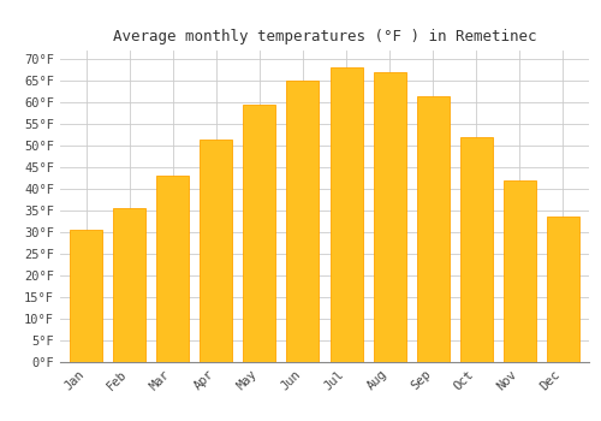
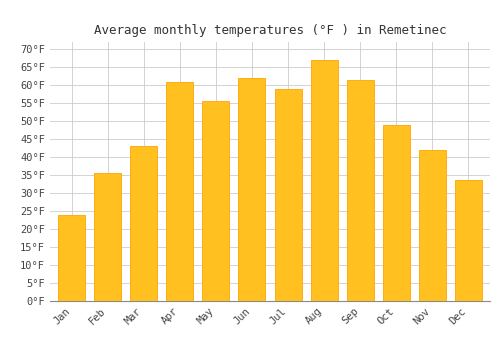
Jan: 30.5°F -> 24.0°F
Apr: 51.5°F -> 61.0°F
May: 59.5°F -> 55.5°F
Jun: 65.0°F -> 62.0°F
Jul: 68.0°F -> 59.0°F
Oct: 52.0°F -> 49.0°F
